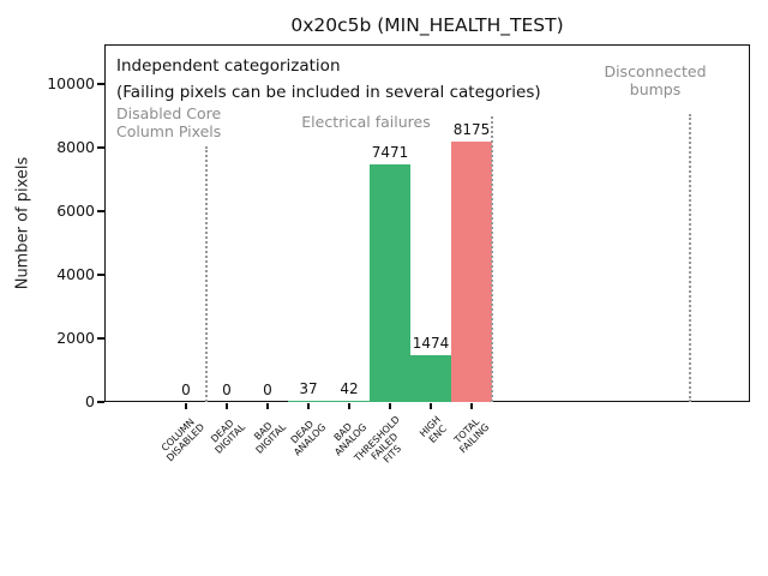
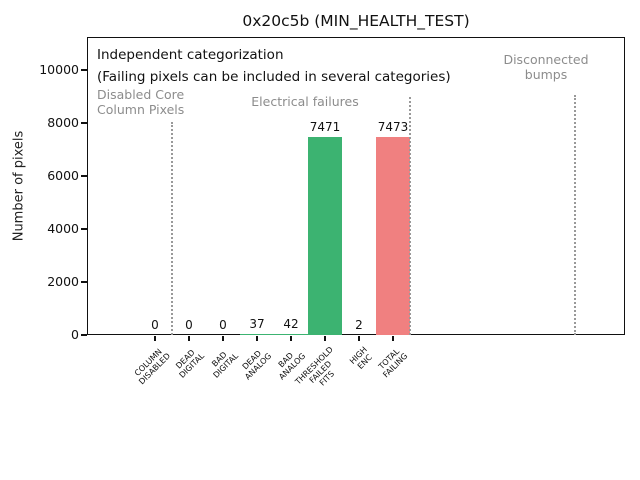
HIGH ENC: 1474 -> 2
TOTAL FAILING: 8175 -> 7473
